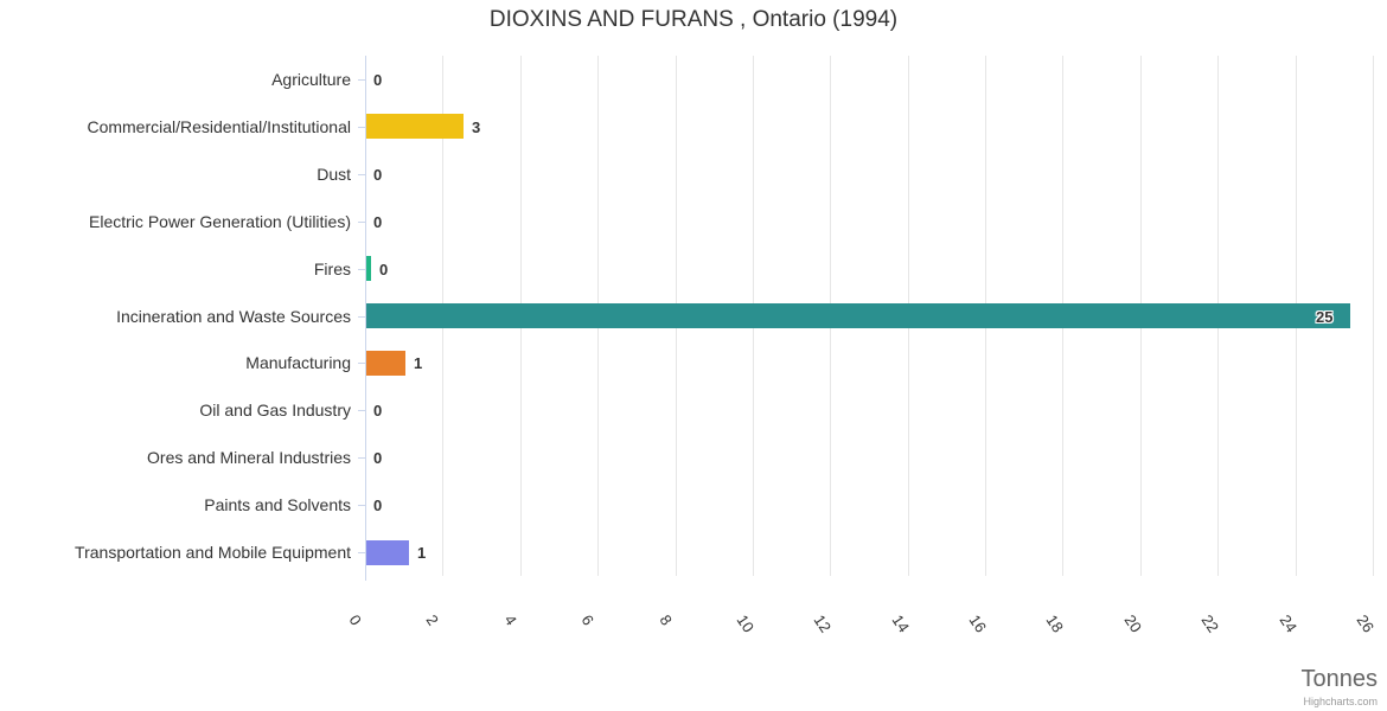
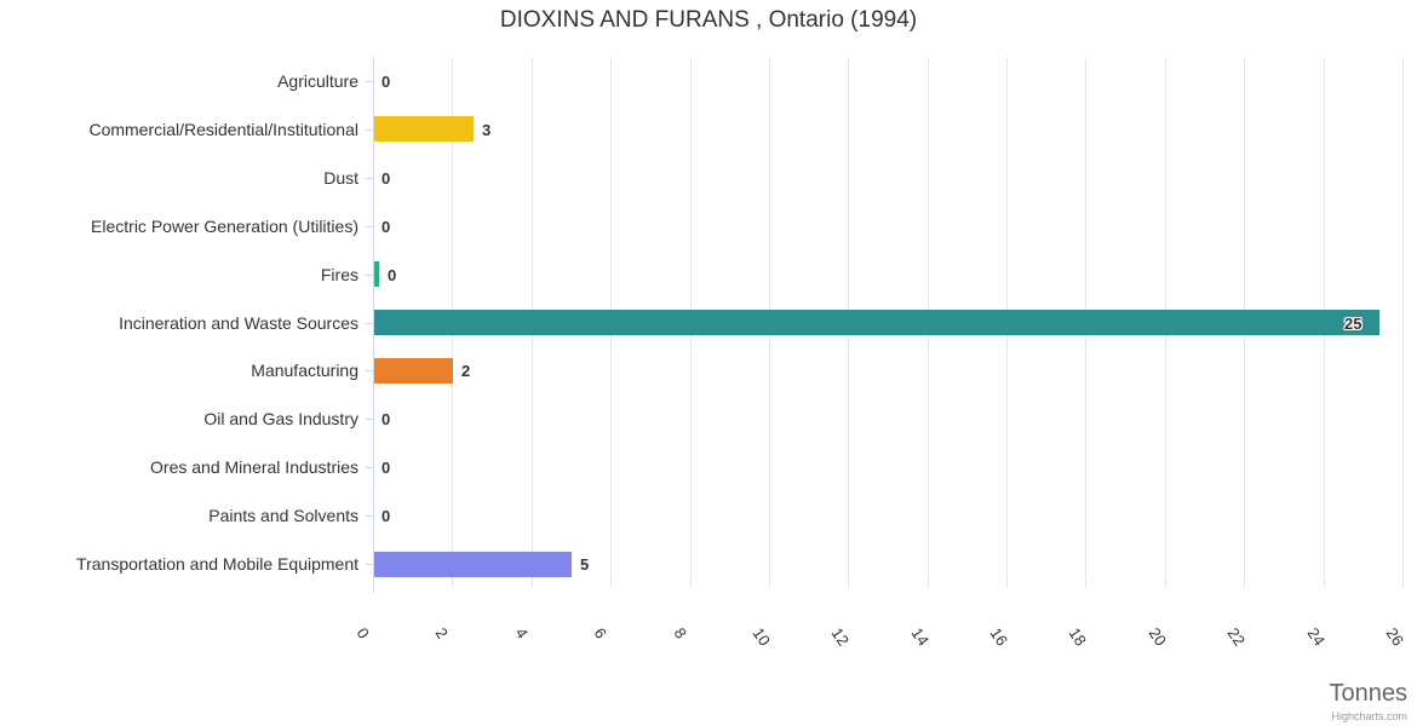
Manufacturing: 1 -> 2
Transportation and Mobile Equipment: 1 -> 5
